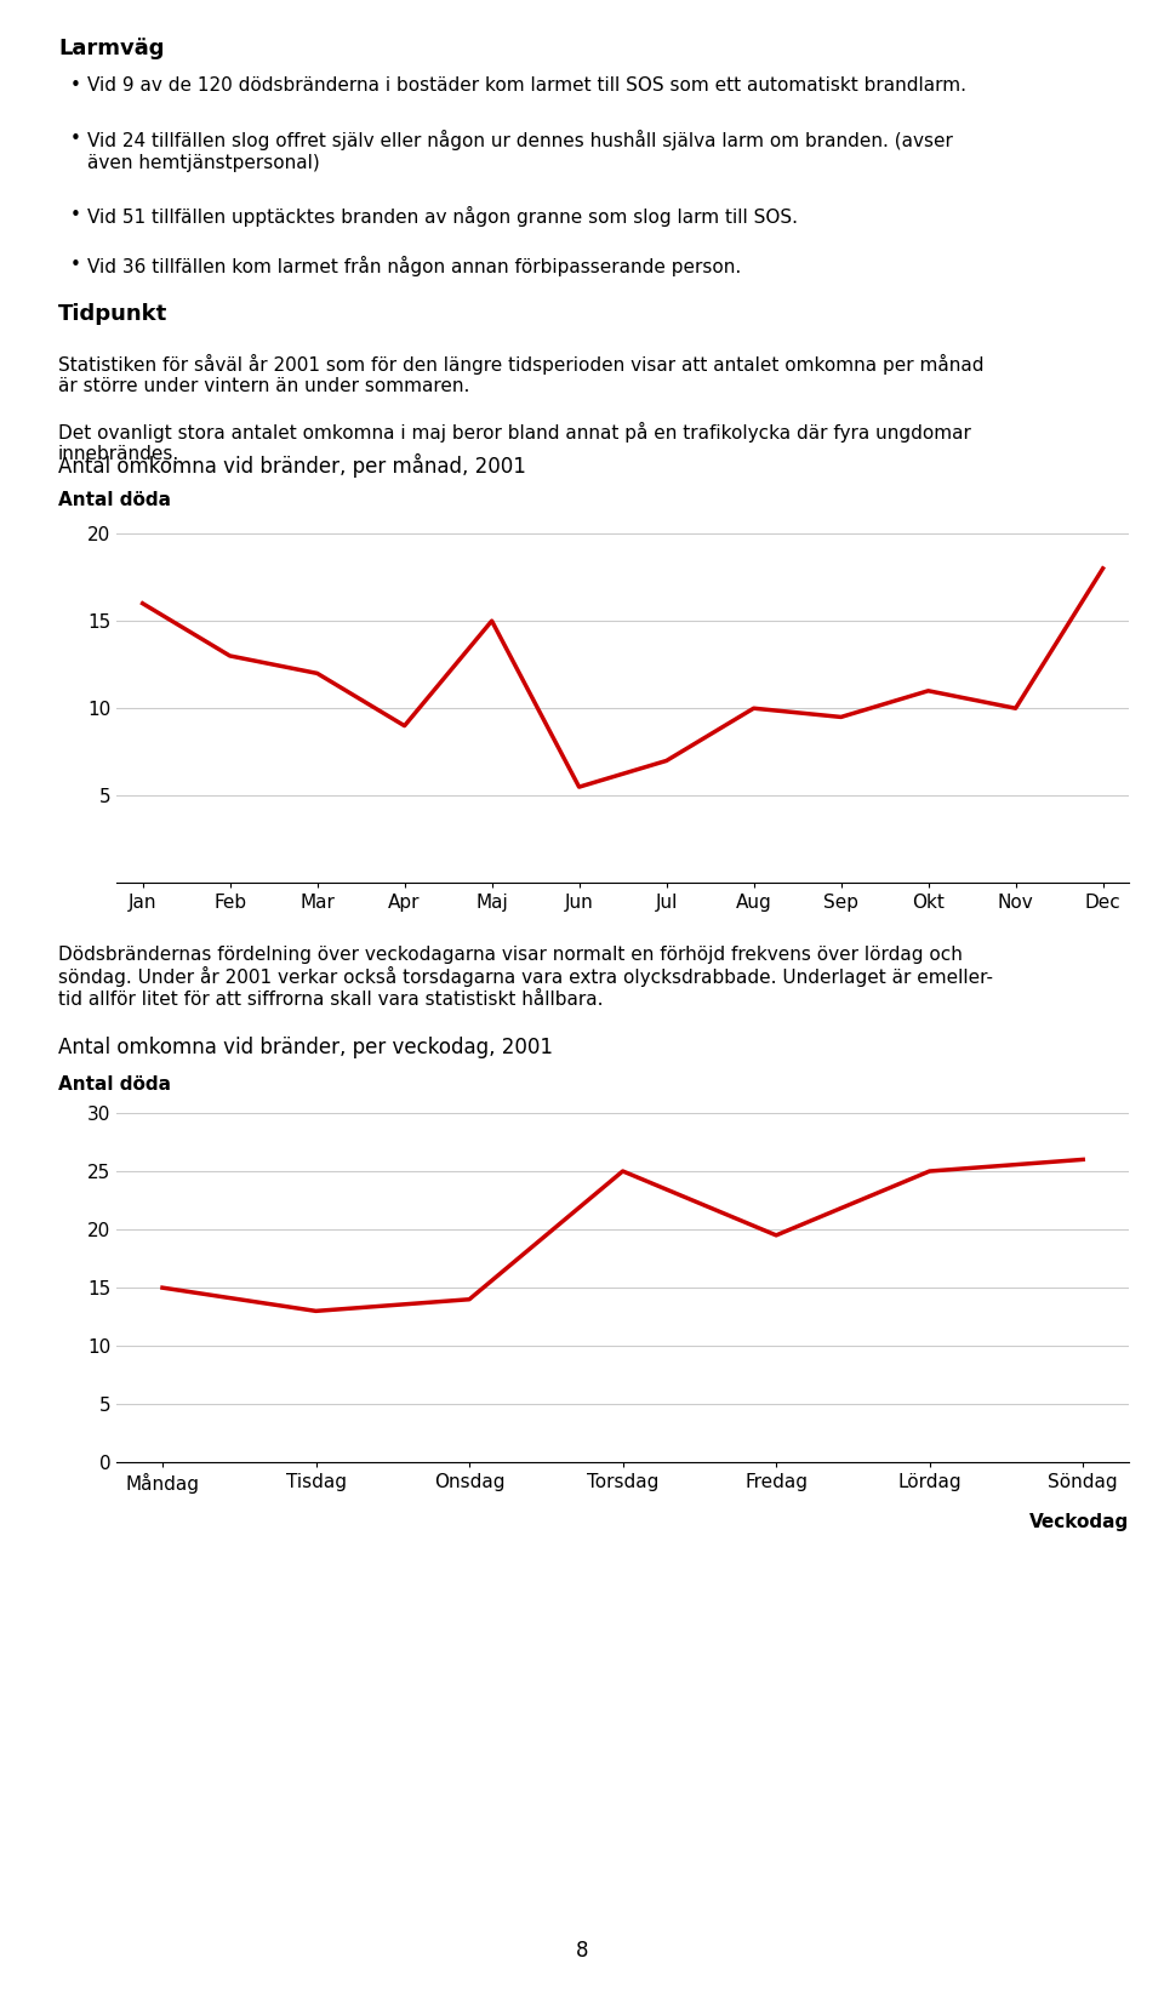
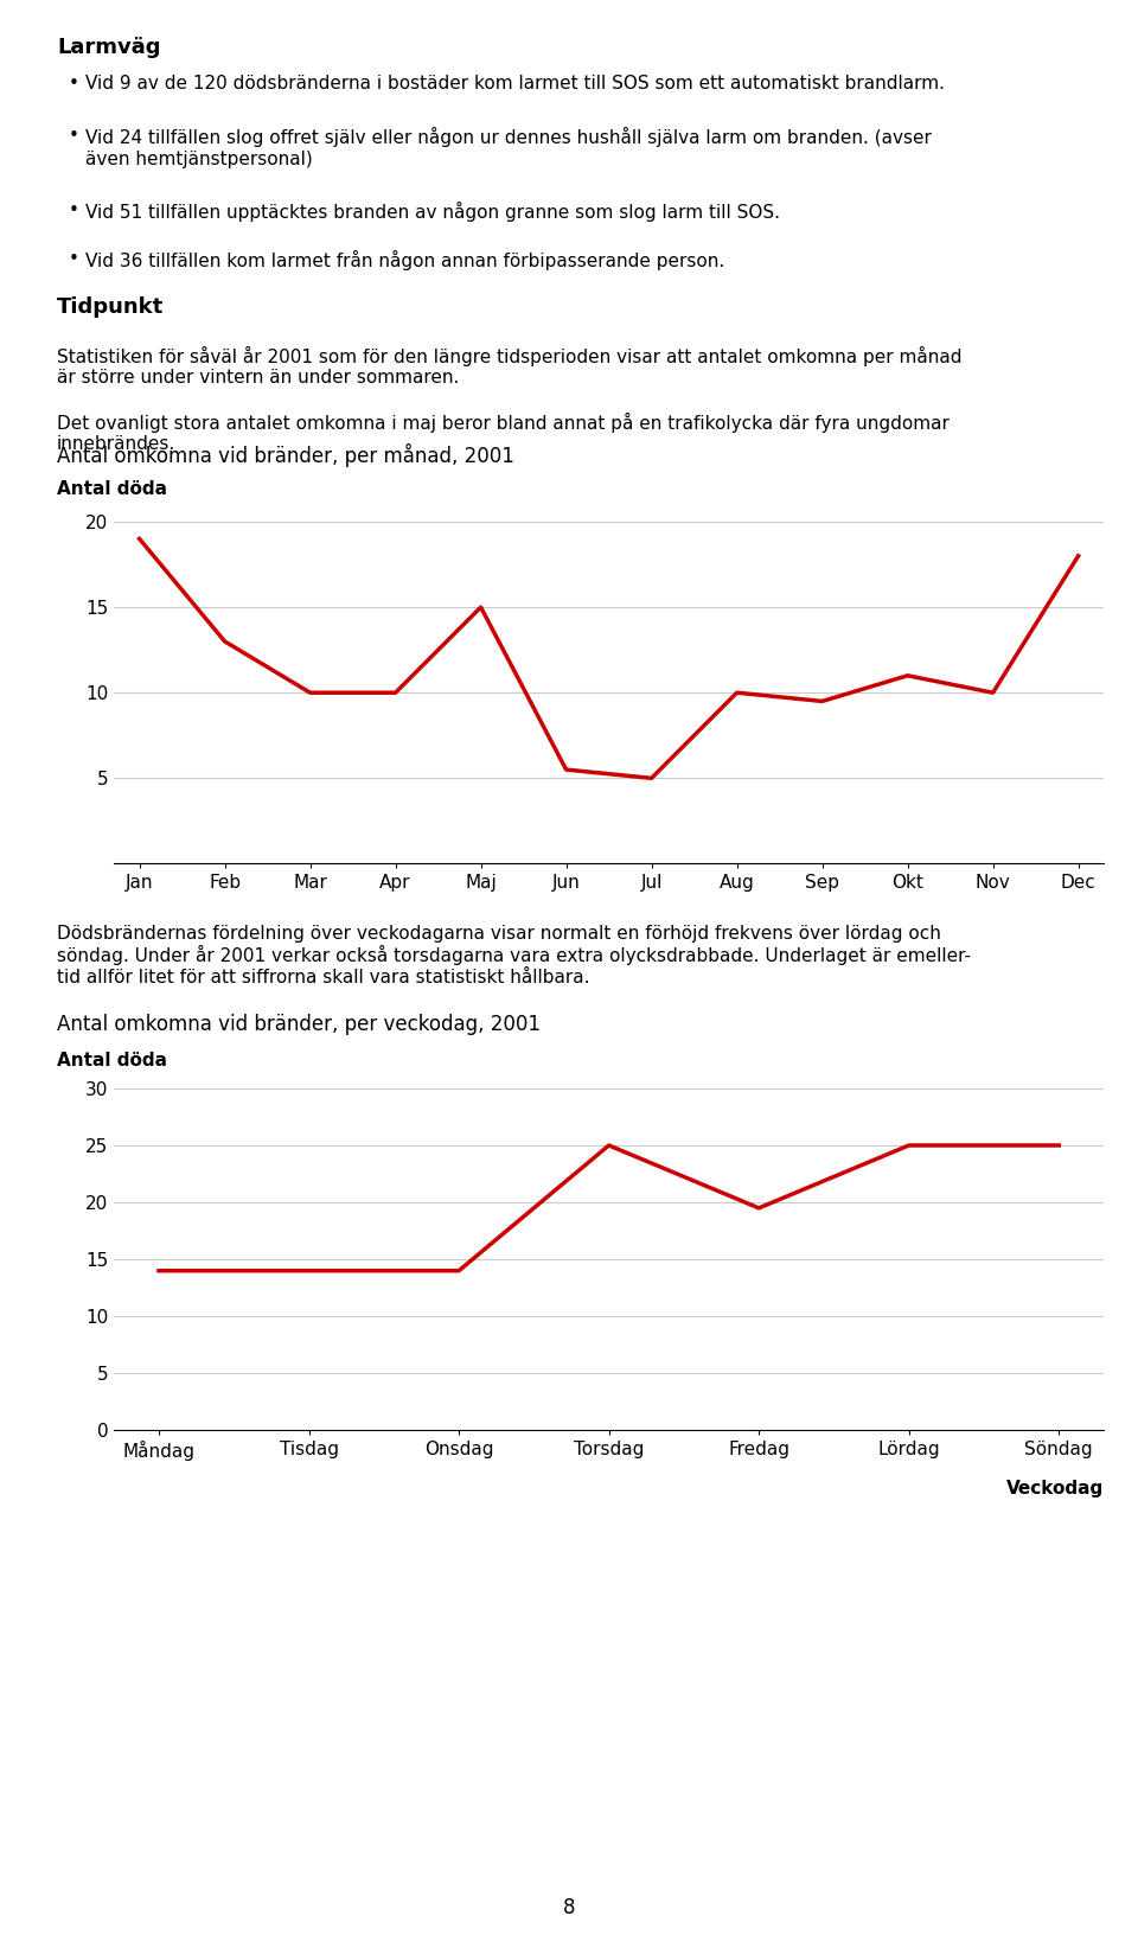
Jan: 16.0 -> 19.0
Mar: 12.0 -> 10.0
Apr: 9.0 -> 10.0
Jul: 7.0 -> 5.0
Måndag: 15.0 -> 14.0
Tisdag: 13.0 -> 14.0
Söndag: 26.0 -> 25.0
